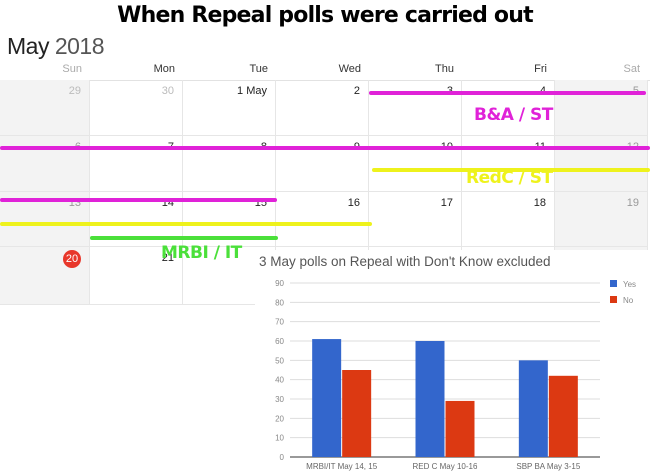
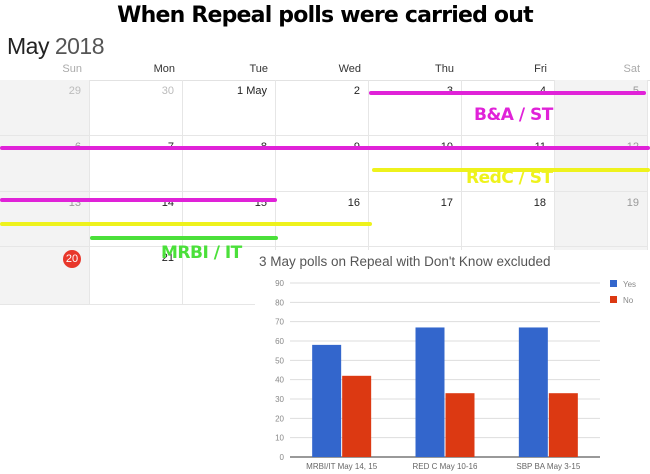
Yes/MRBI/IT May 14, 15: 61 -> 58
No/MRBI/IT May 14, 15: 45 -> 42
Yes/RED C May 10-16: 60 -> 67
No/RED C May 10-16: 29 -> 33
Yes/SBP BA May 3-15: 50 -> 67
No/SBP BA May 3-15: 42 -> 33
